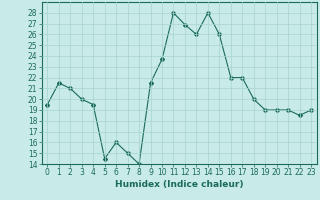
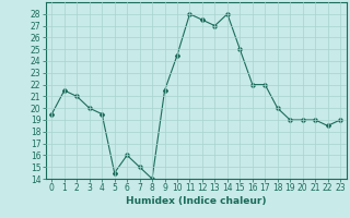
10: 23.7 -> 24.5
12: 26.9 -> 27.5
13: 26.0 -> 27.0
15: 26.0 -> 25.0
